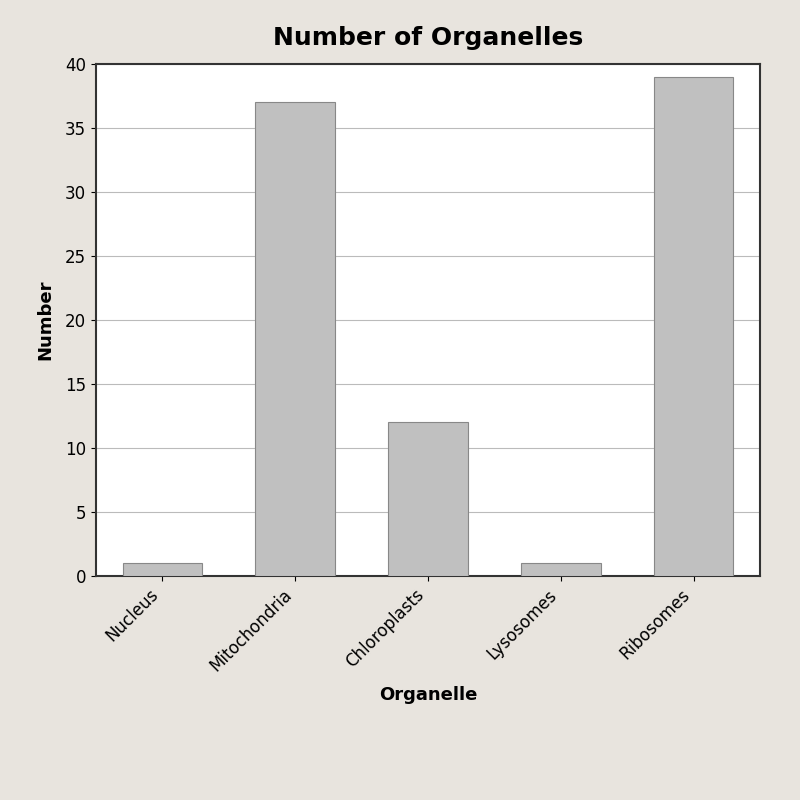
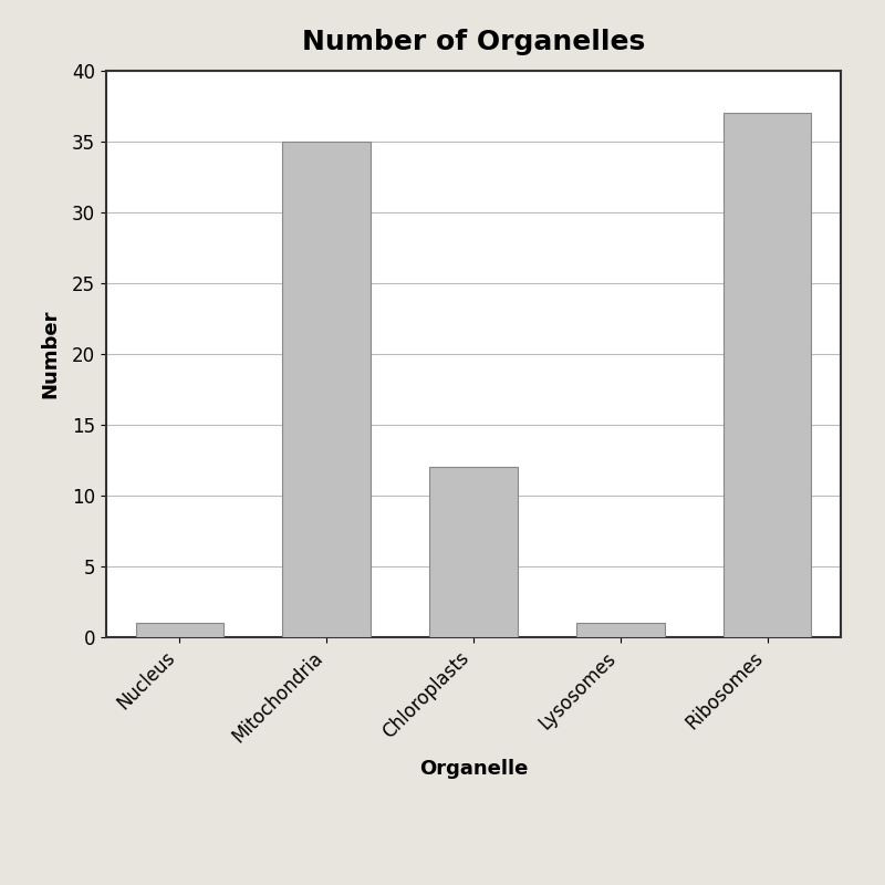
Mitochondria: 37 -> 35
Ribosomes: 39 -> 37
